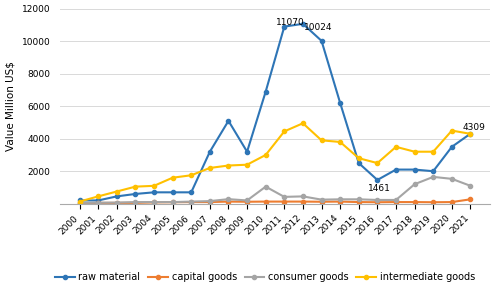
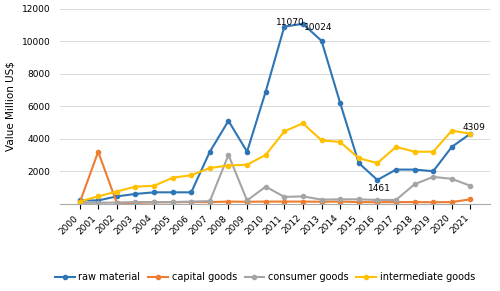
capital goods/2001: 0 -> 3200
consumer goods/2008: 300 -> 3000
